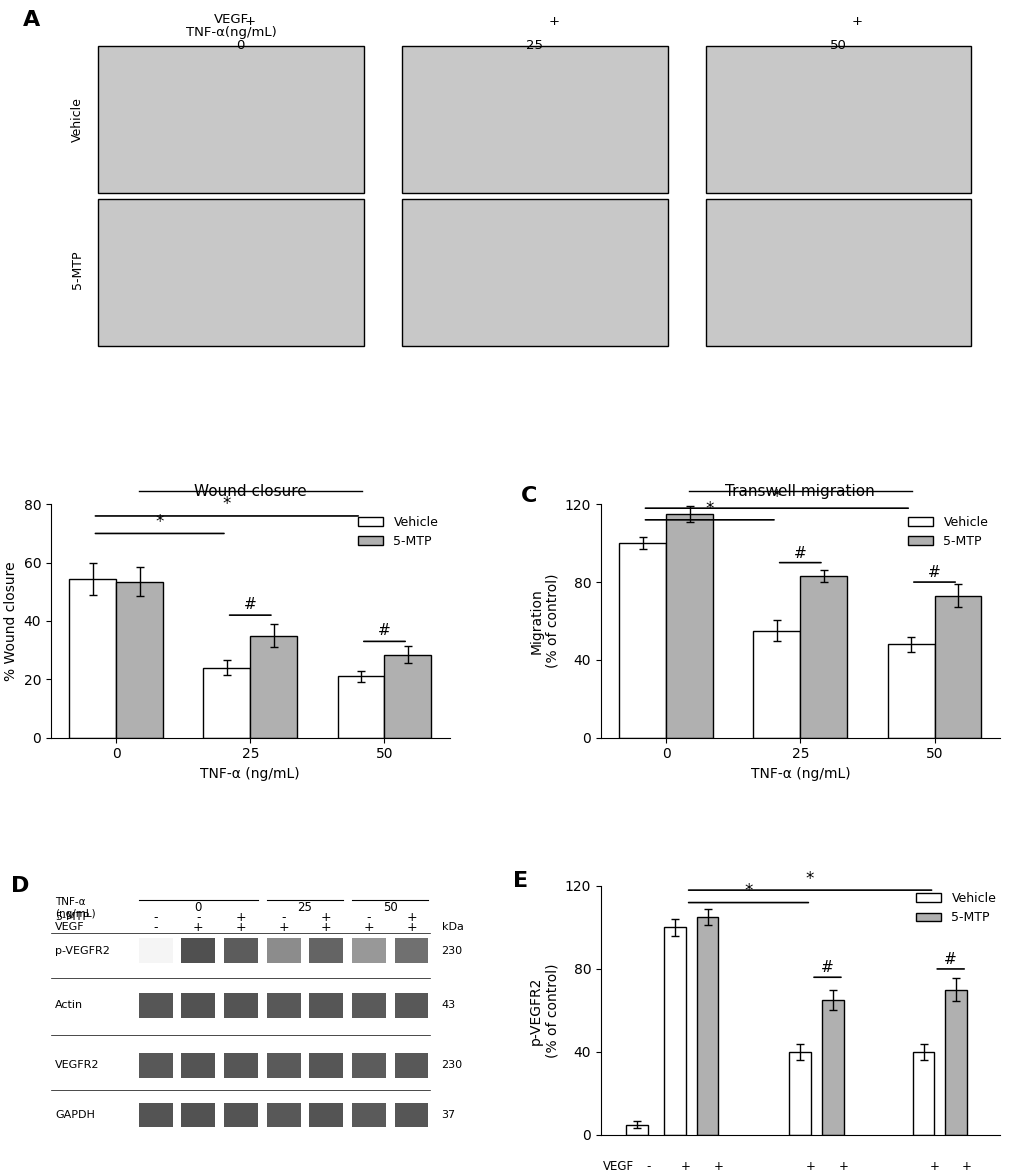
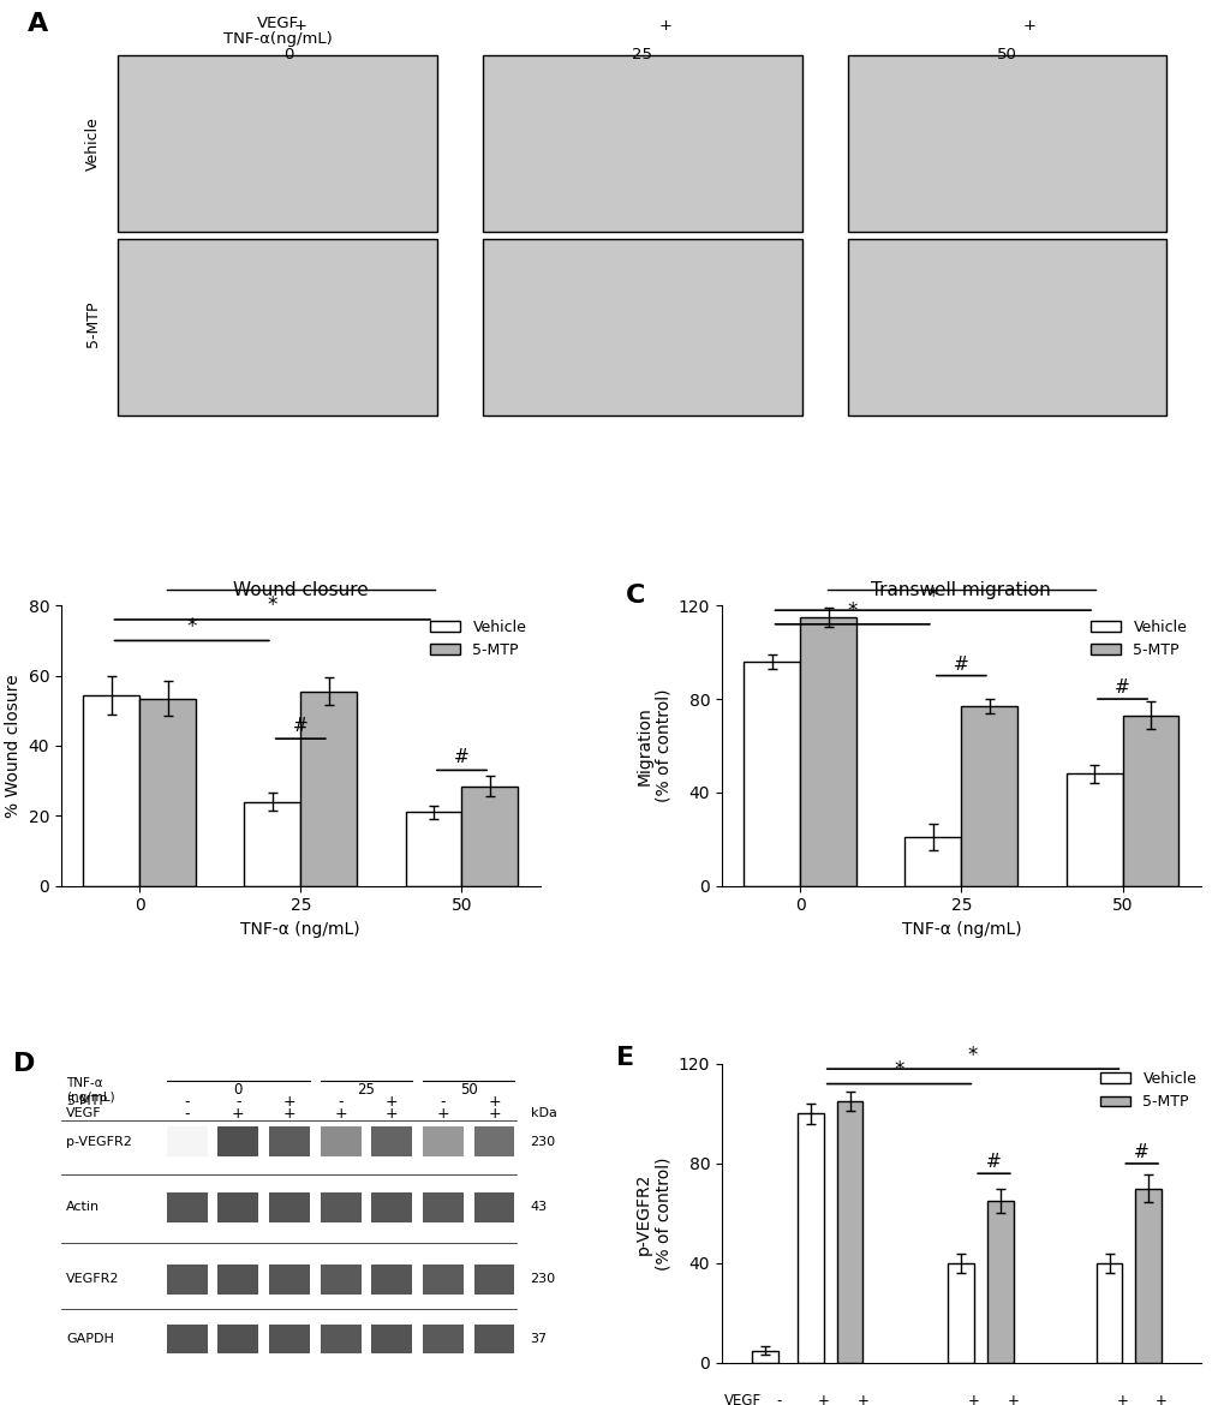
Wound closure/5-MTP/25: 35.0 -> 55.5
Transwell migration/Vehicle/0: 100 -> 96
Transwell migration/Vehicle/25: 55 -> 21
Transwell migration/5-MTP/25: 83 -> 77
